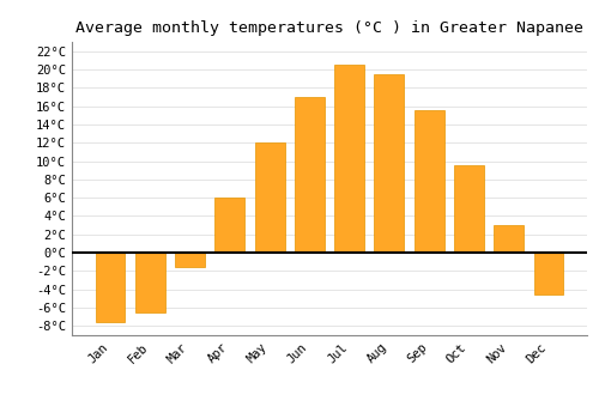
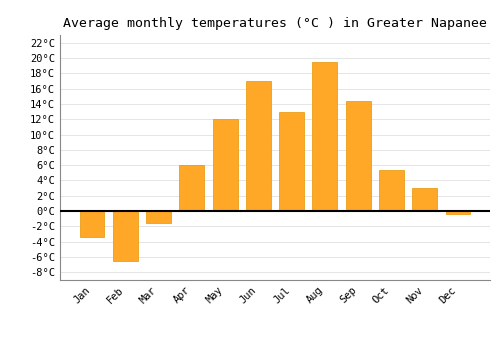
Jan: -7.5°C -> -3.4°C
Jul: 20.5°C -> 13.0°C
Sep: 15.5°C -> 14.4°C
Oct: 9.5°C -> 5.4°C
Dec: -4.5°C -> -0.4°C
